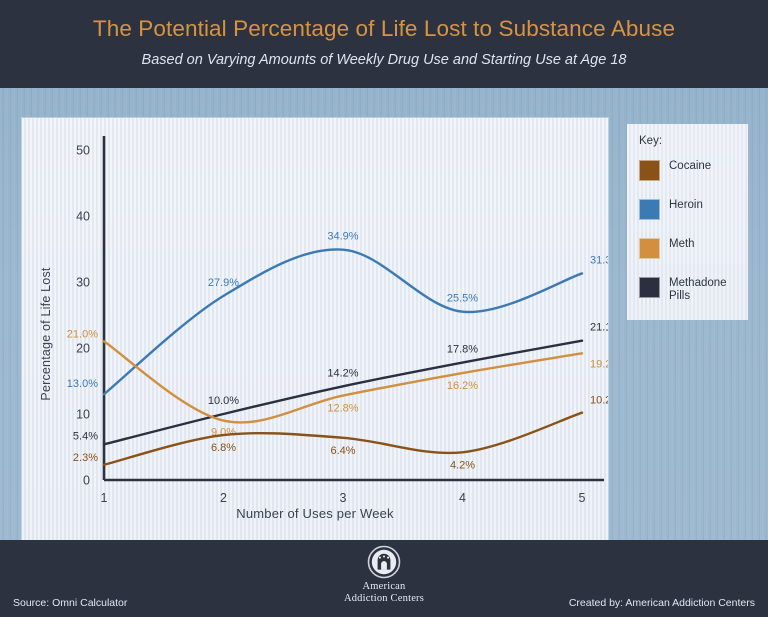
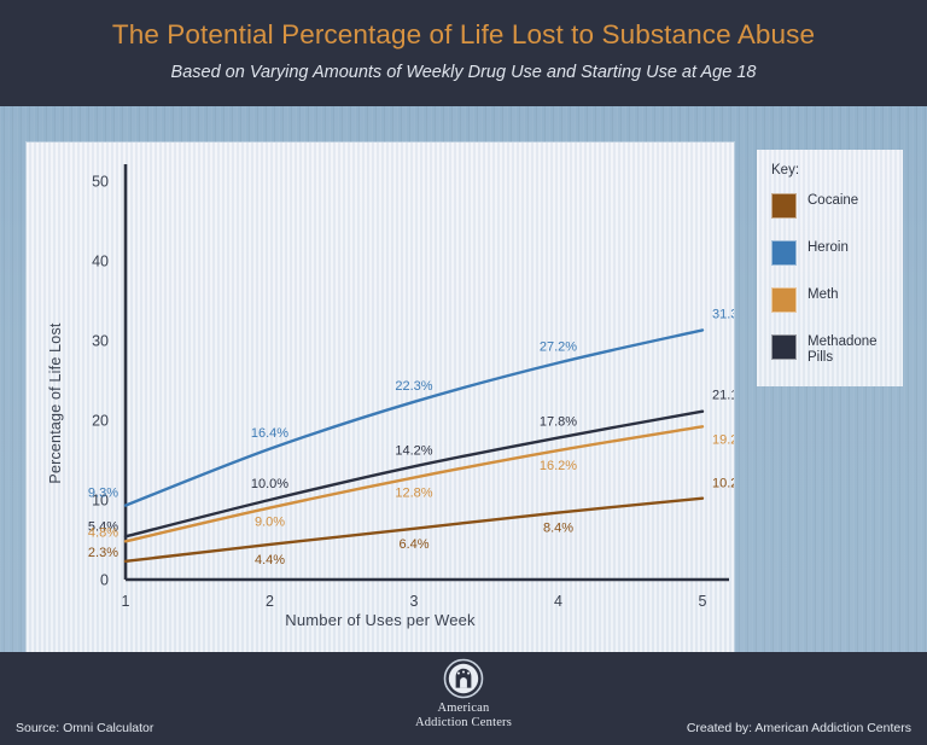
Heroin/1: 13.0% -> 9.3%
Meth/1: 21.0% -> 4.8%
Heroin/2: 27.9% -> 16.4%
Cocaine/2: 6.8% -> 4.4%
Heroin/3: 34.9% -> 22.3%
Heroin/4: 25.5% -> 27.2%
Cocaine/4: 4.2% -> 8.4%
